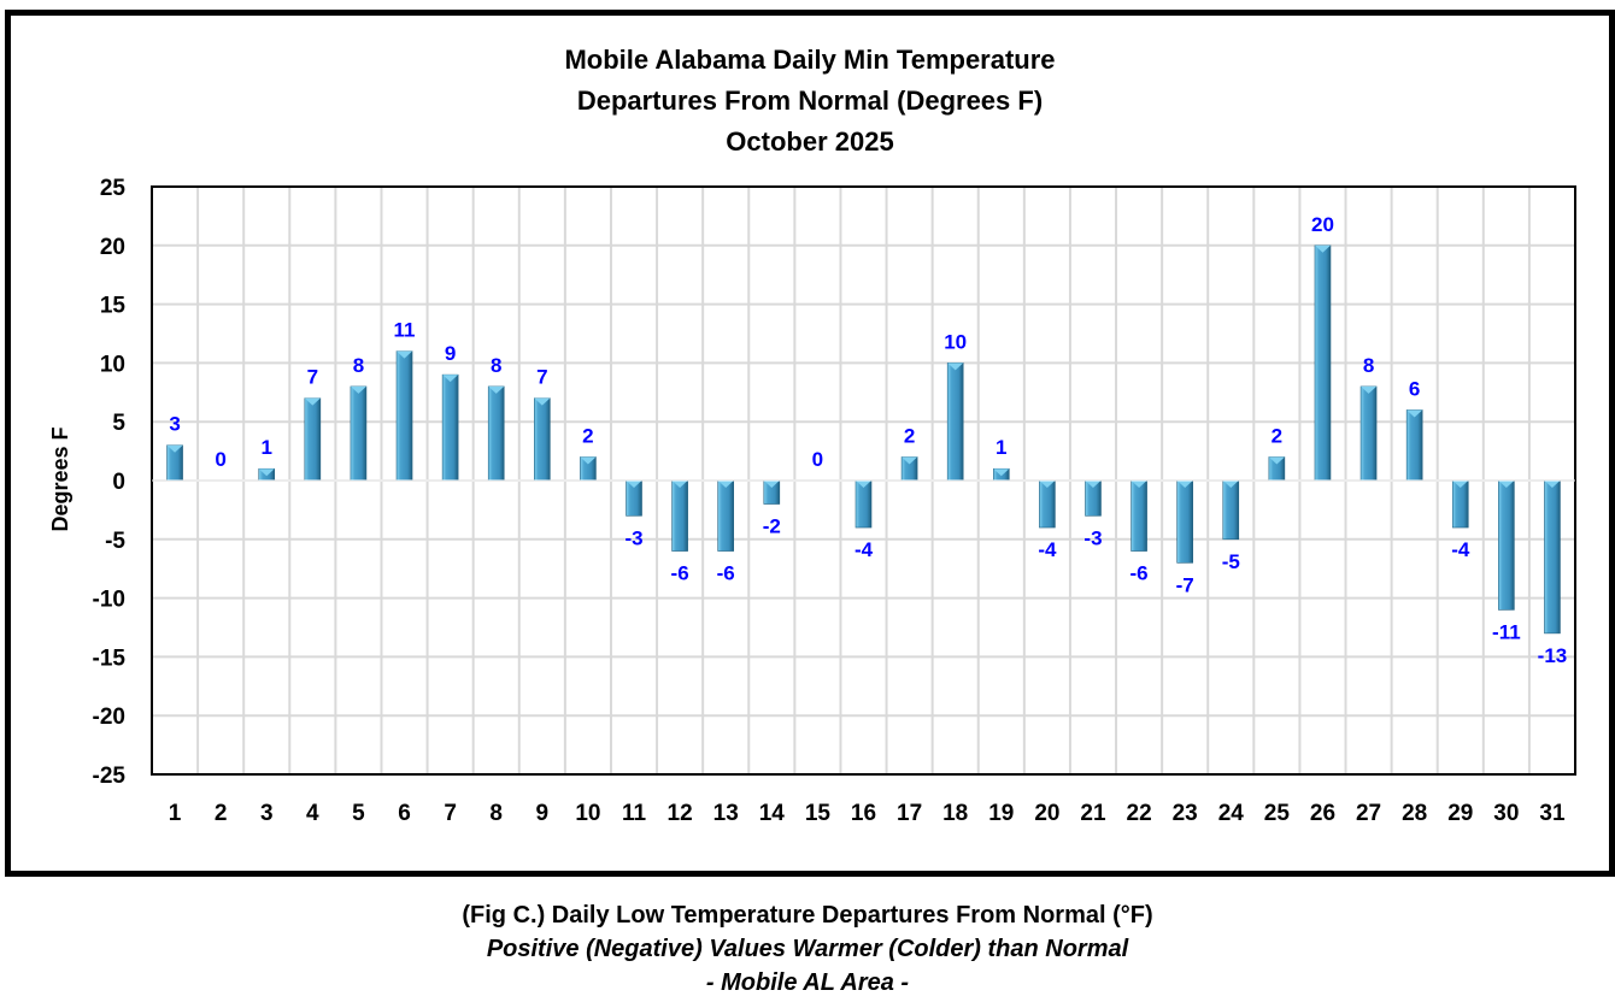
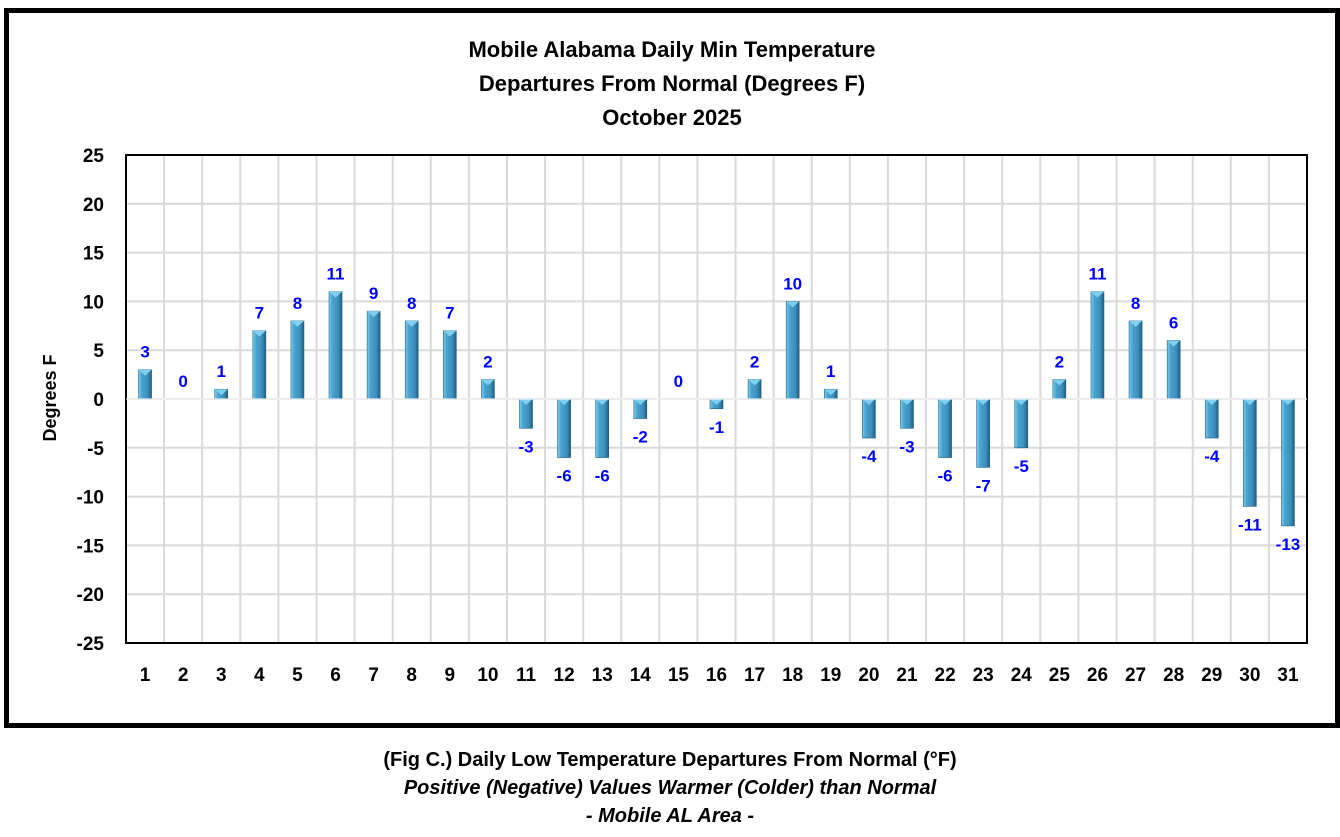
16: -4 -> -1
26: 20 -> 11
